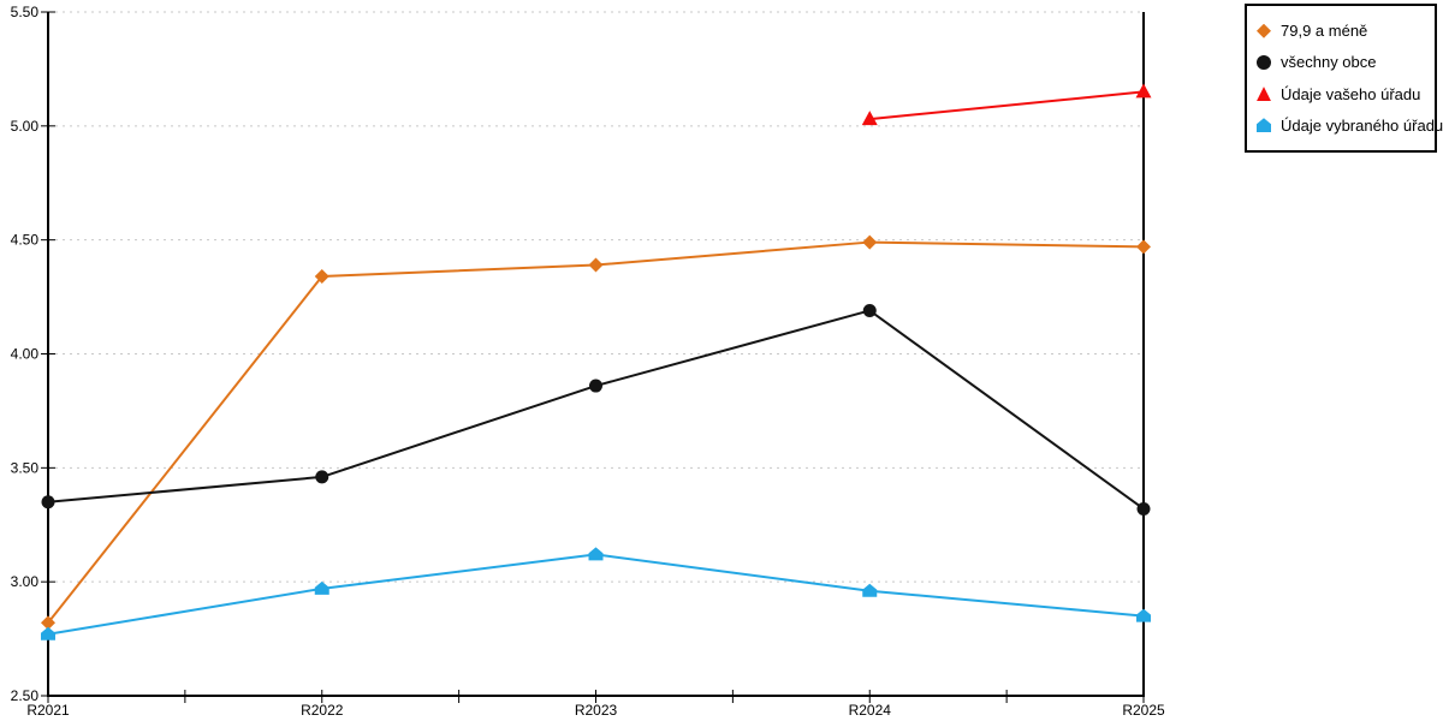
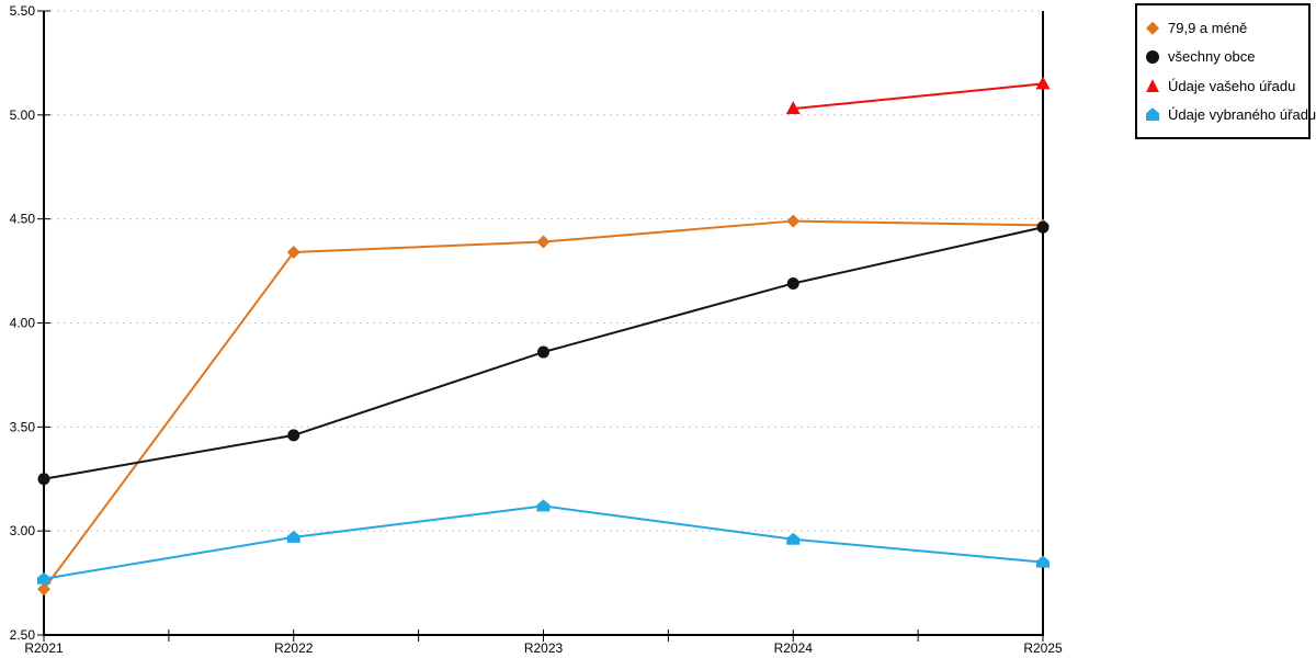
79,9 a méně/R2021: 2.82 -> 2.72
všechny obce/R2021: 3.35 -> 3.25
všechny obce/R2025: 3.32 -> 4.46
